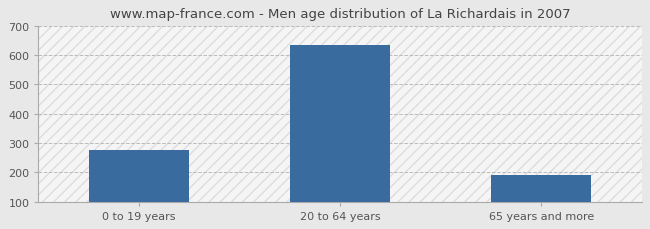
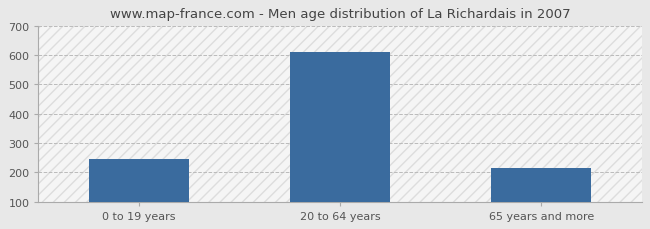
0 to 19 years: 275 -> 245
20 to 64 years: 633 -> 610
65 years and more: 192 -> 215
